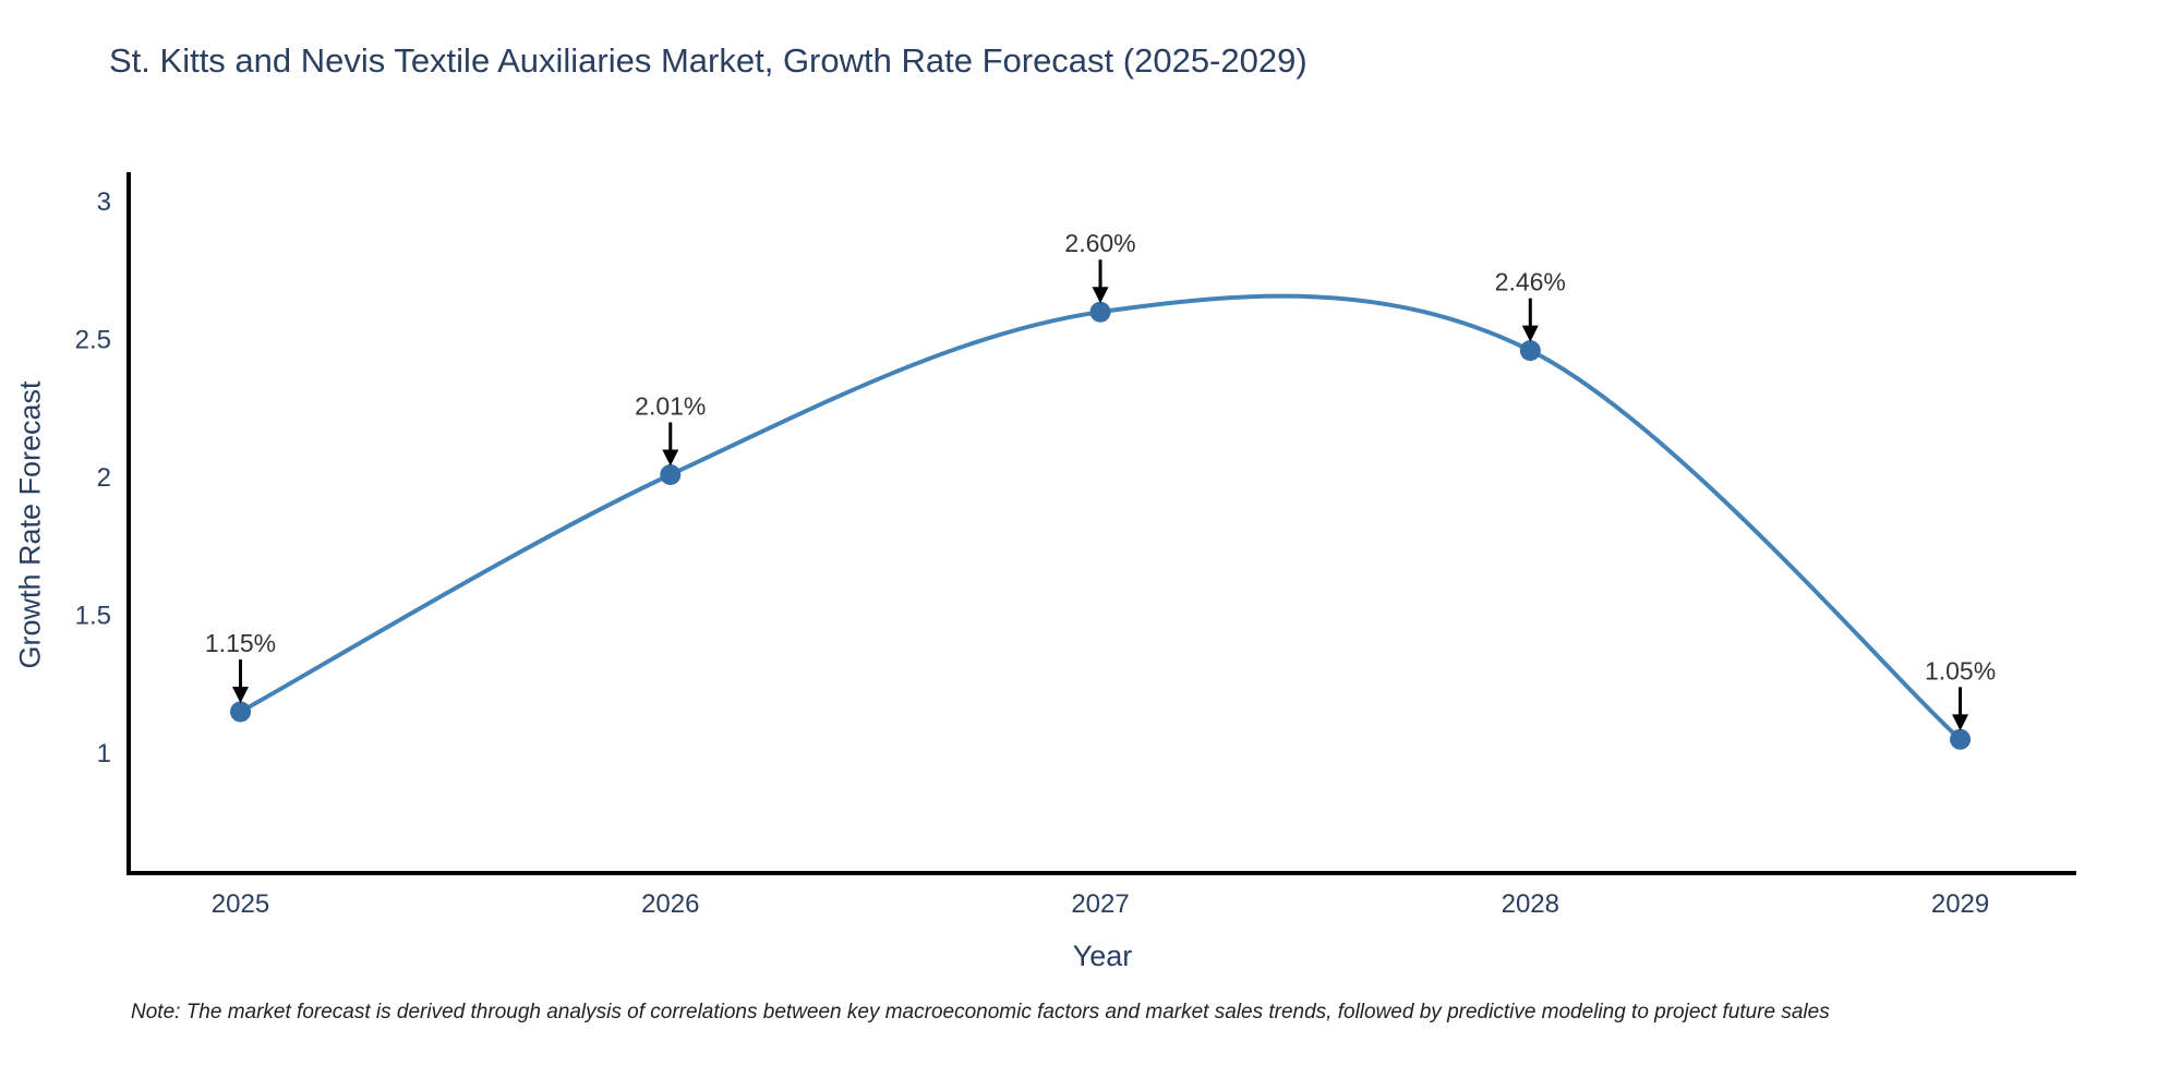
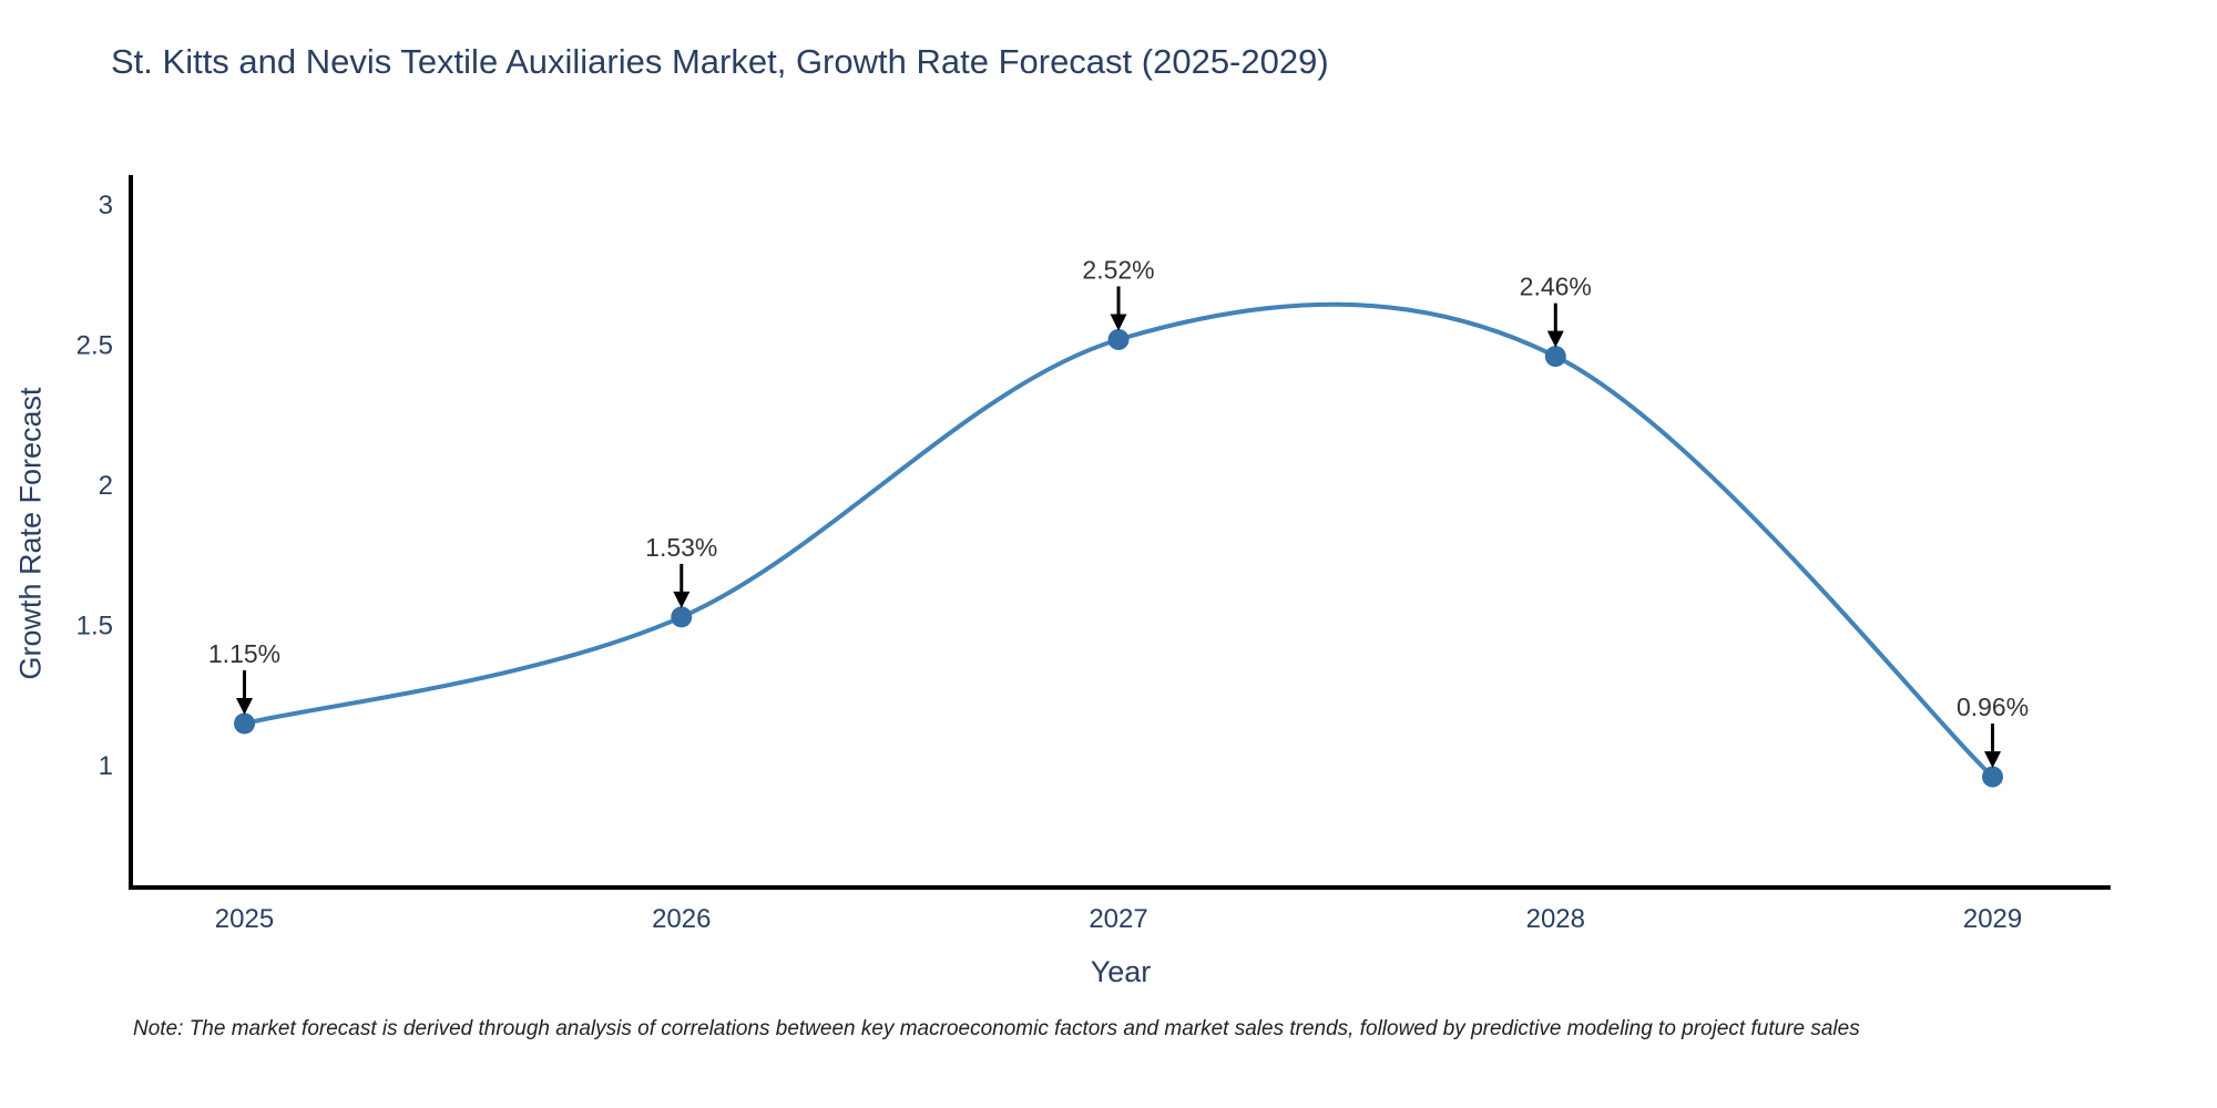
2026: 2.01% -> 1.53%
2027: 2.60% -> 2.52%
2029: 1.05% -> 0.96%
